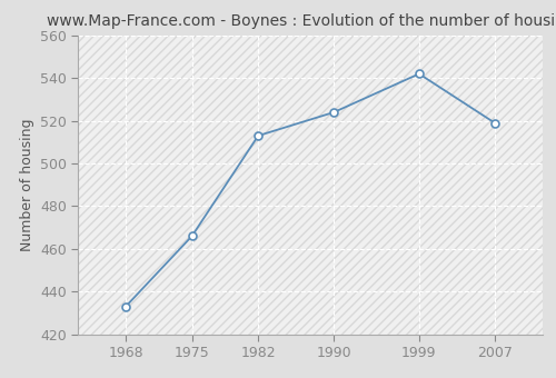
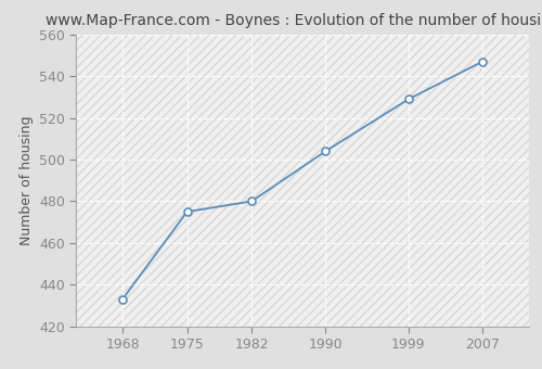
1975: 466 -> 475
1982: 513 -> 480
1990: 524 -> 504
1999: 542 -> 529
2007: 519 -> 547
